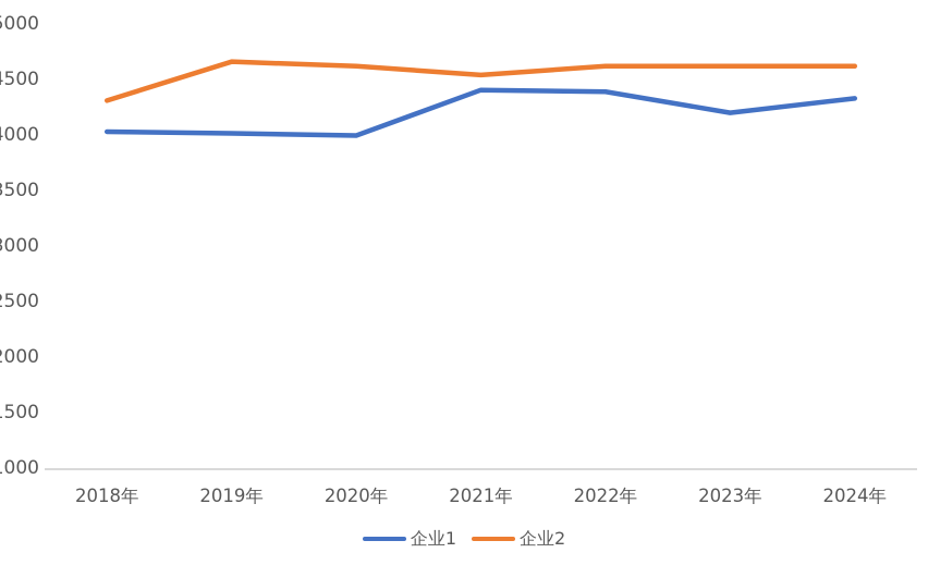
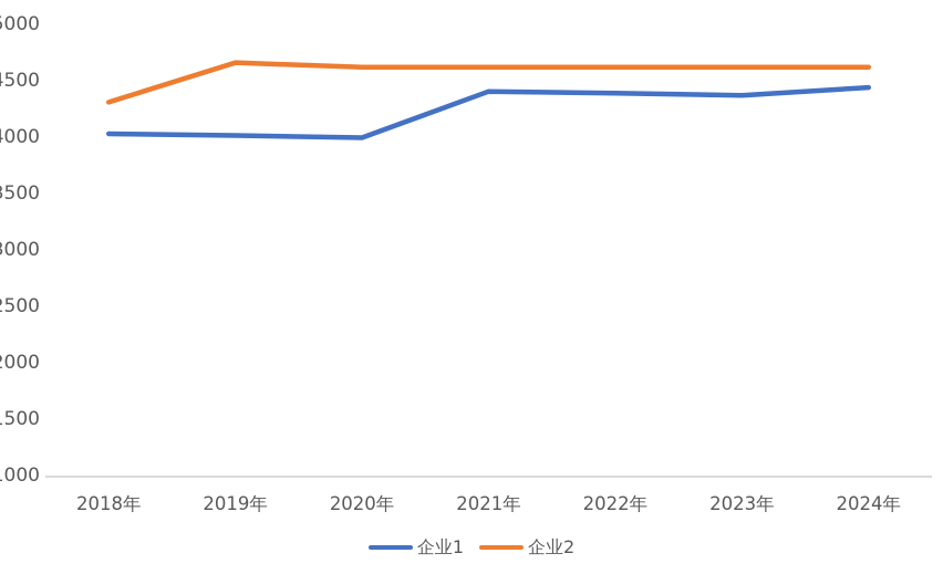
企业2/2021年: 4540 -> 4620
企业1/2023年: 4200 -> 4370
企业1/2024年: 4330 -> 4440
